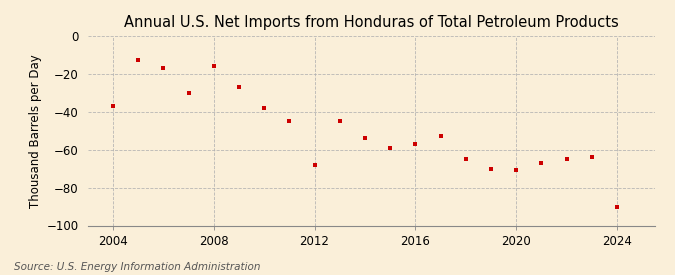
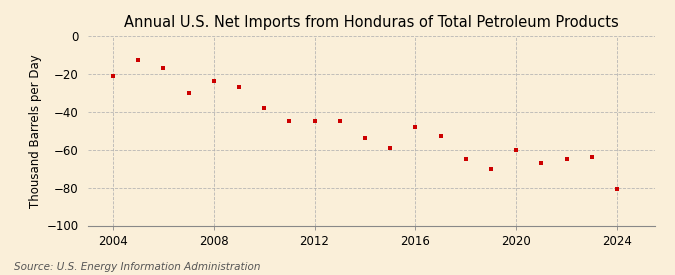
2004: -37 -> -21
2008: -16 -> -24
2012: -68 -> -45
2016: -57 -> -48
2020: -71 -> -60
2024: -90 -> -81
